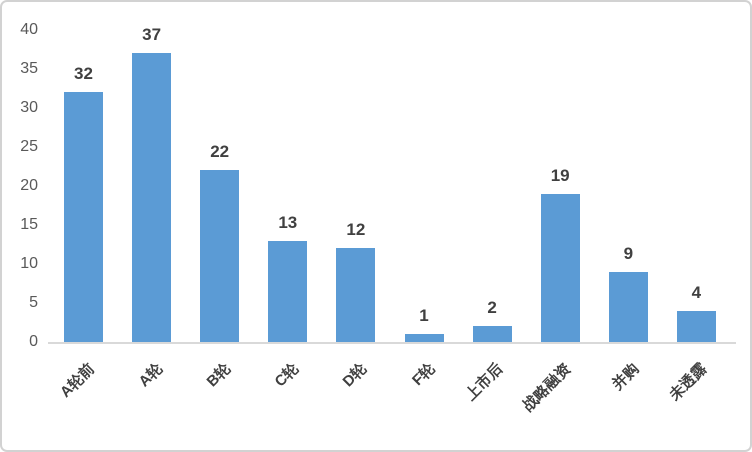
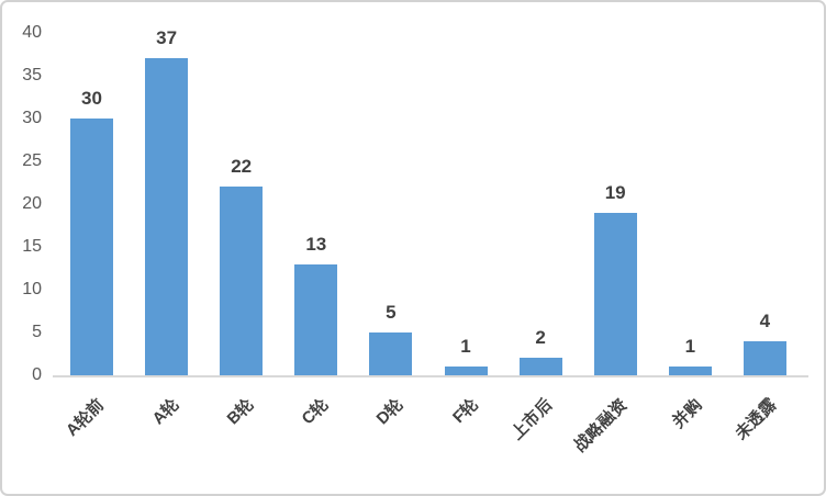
A轮前: 32 -> 30
D轮: 12 -> 5
并购: 9 -> 1
